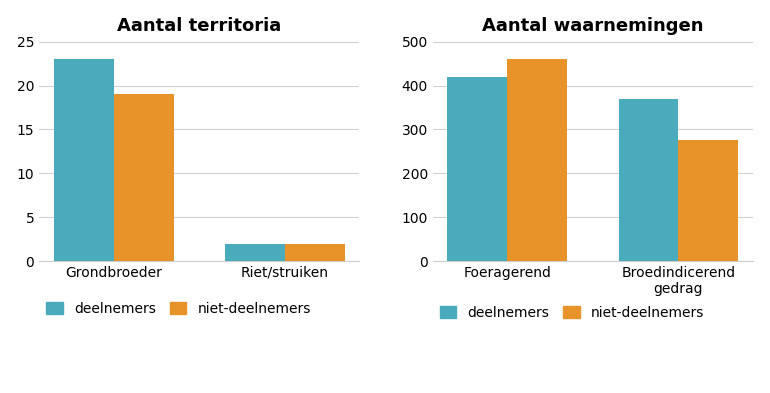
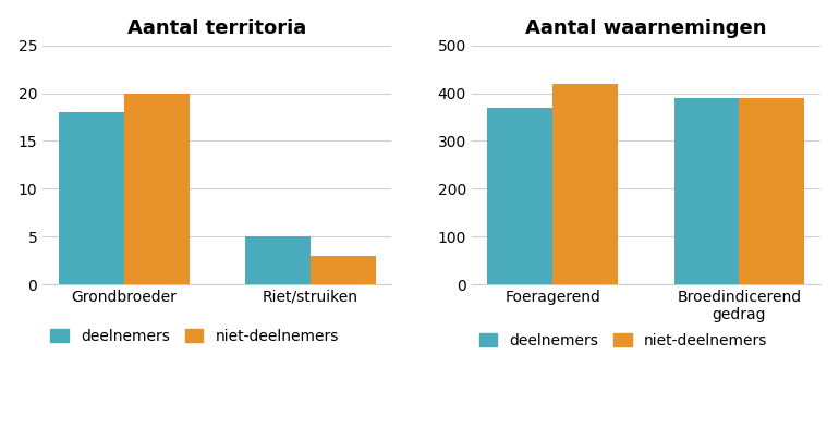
Aantal territoria/deelnemers/Grondbroeder: 23 -> 18
Aantal territoria/niet-deelnemers/Grondbroeder: 19 -> 20
Aantal territoria/deelnemers/Riet/struiken: 2 -> 5
Aantal territoria/niet-deelnemers/Riet/struiken: 2 -> 3
Aantal waarnemingen/deelnemers/Foeragerend: 420 -> 370
Aantal waarnemingen/niet-deelnemers/Foeragerend: 460 -> 420
Aantal waarnemingen/deelnemers/Broedindicerend gedrag: 370 -> 390
Aantal waarnemingen/niet-deelnemers/Broedindicerend gedrag: 275 -> 390
